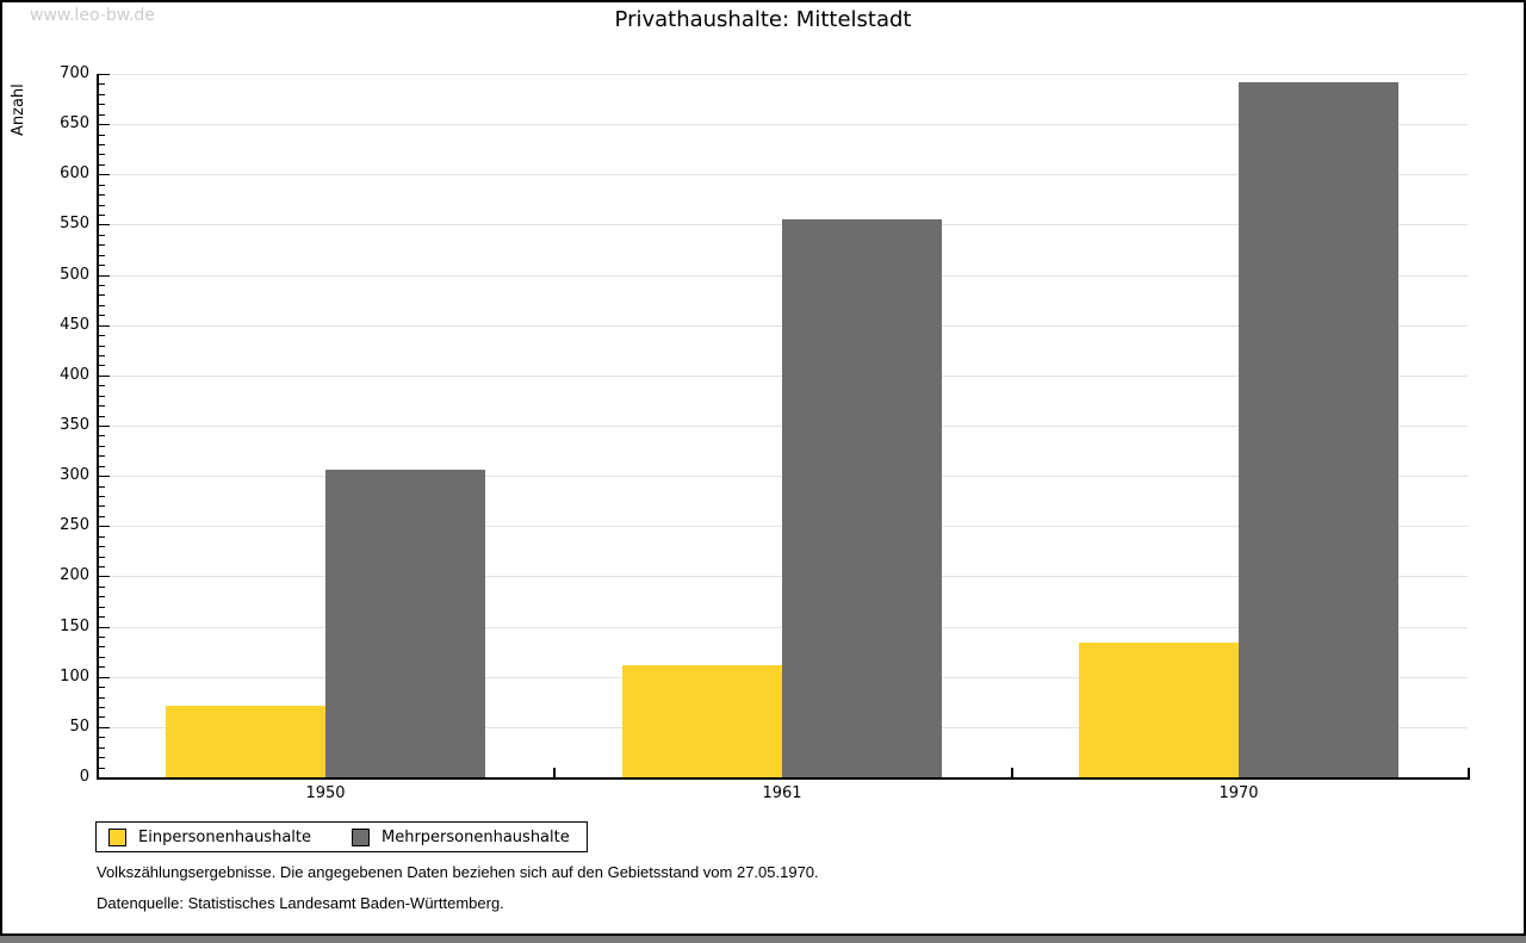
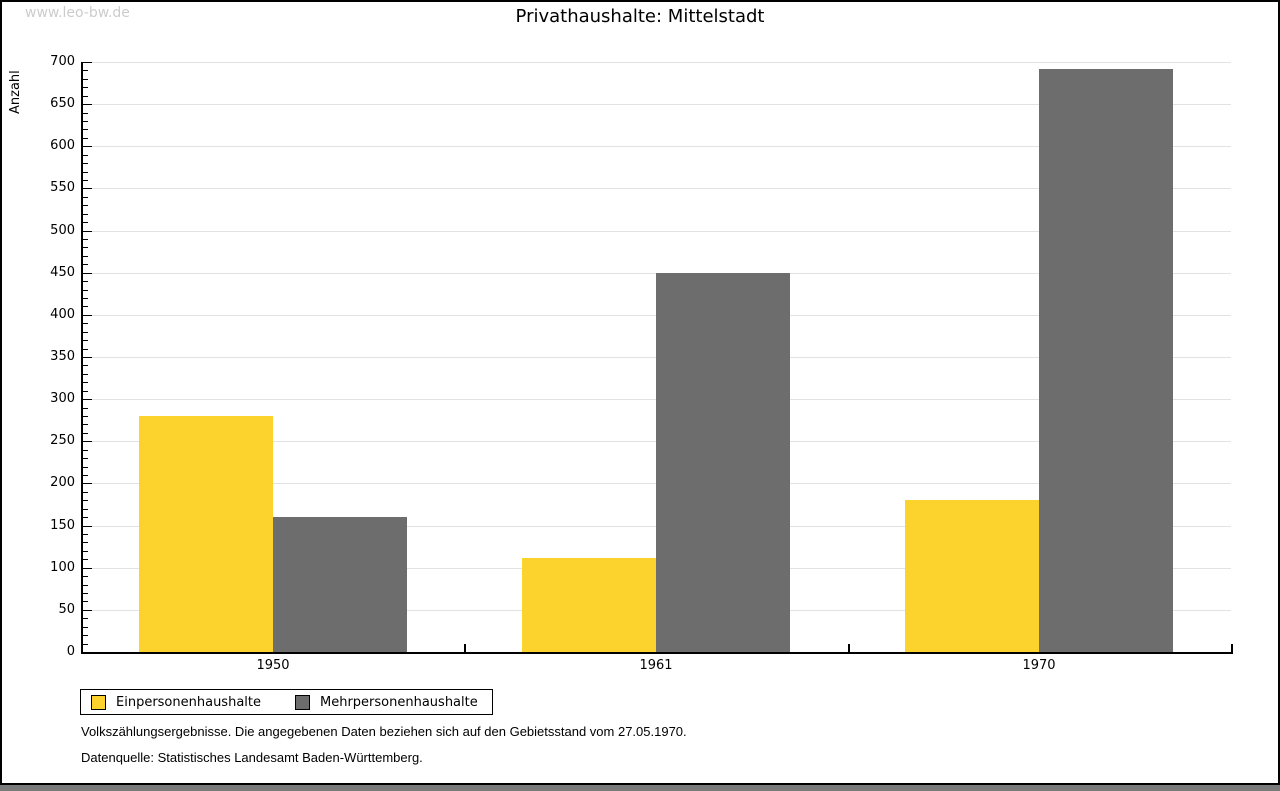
Einpersonenhaushalte/1950: 70 -> 280
Mehrpersonenhaushalte/1950: 310 -> 160
Mehrpersonenhaushalte/1961: 560 -> 450
Einpersonenhaushalte/1970: 130 -> 180
